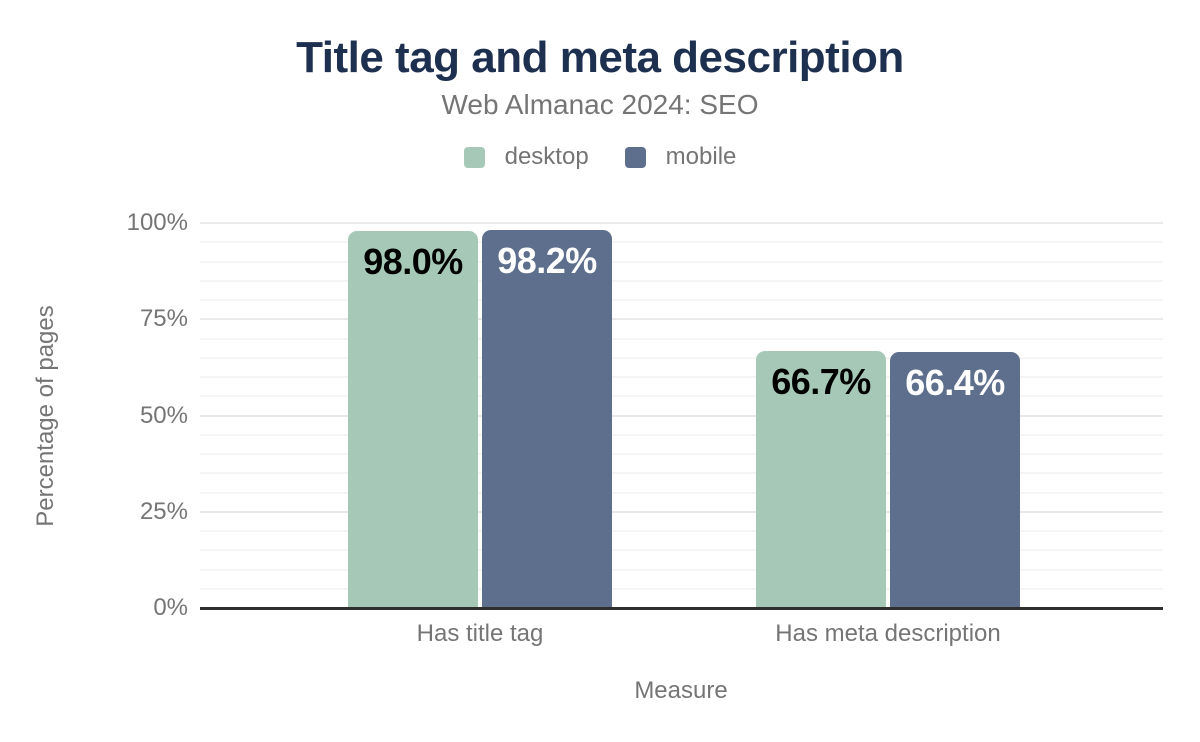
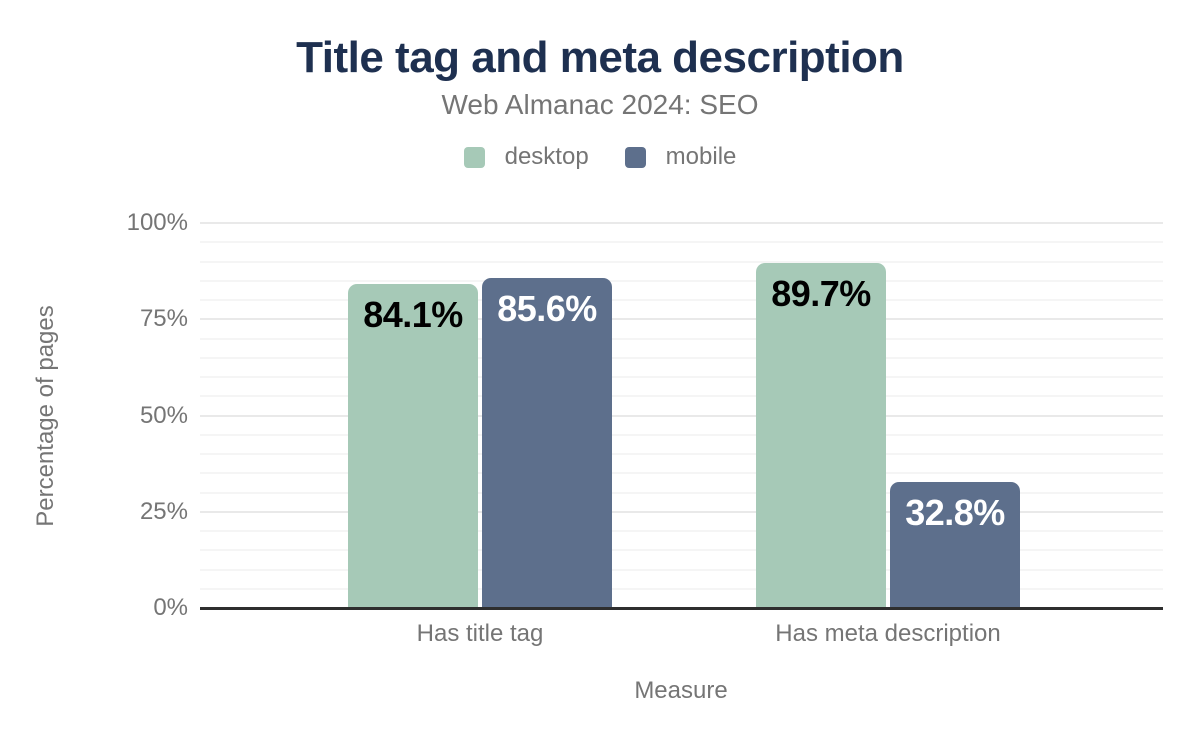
desktop/Has title tag: 98.0% -> 84.1%
mobile/Has title tag: 98.2% -> 85.6%
desktop/Has meta description: 66.7% -> 89.7%
mobile/Has meta description: 66.4% -> 32.8%
